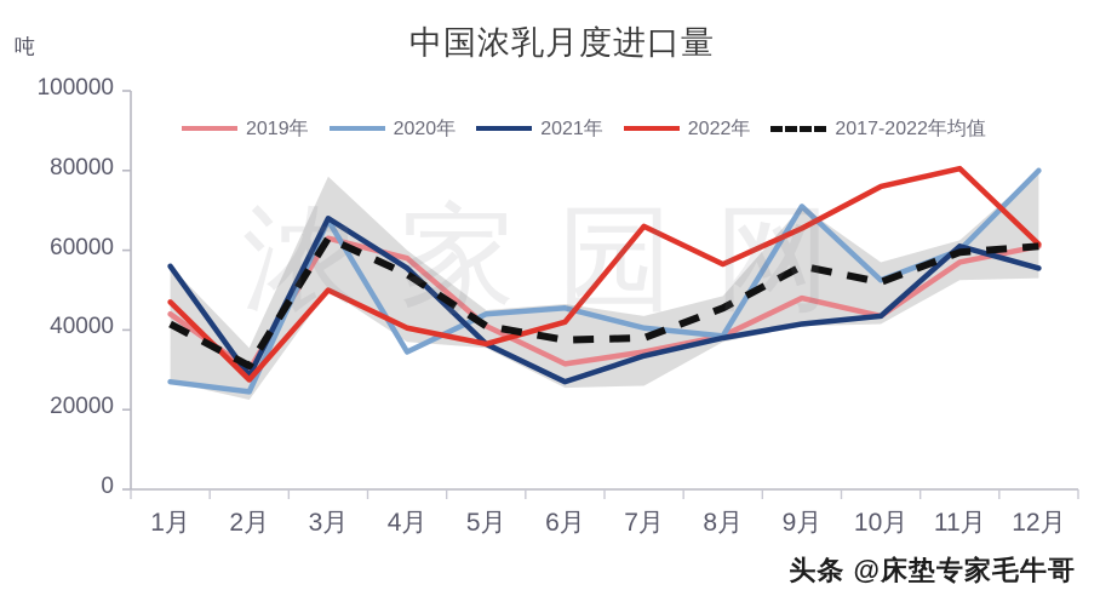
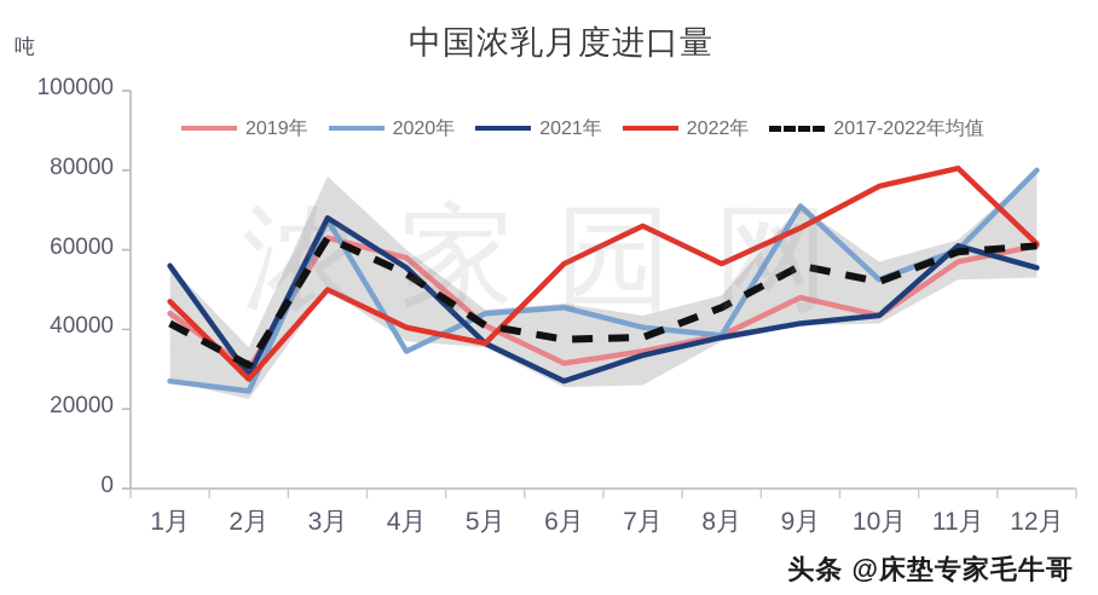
2022年/6月: 42000 -> 56000
